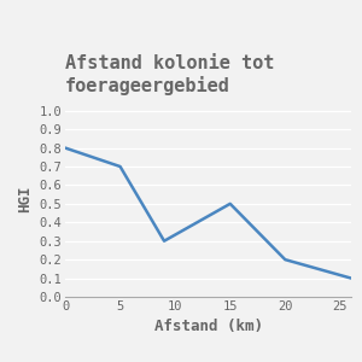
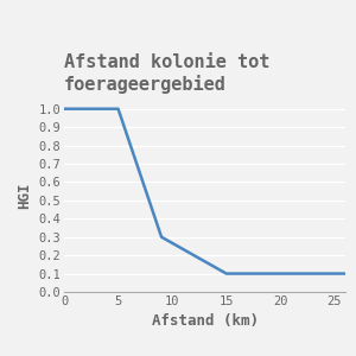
0: 0.8 -> 1.0
5: 0.7 -> 1.0
15: 0.5 -> 0.1
20: 0.2 -> 0.1
